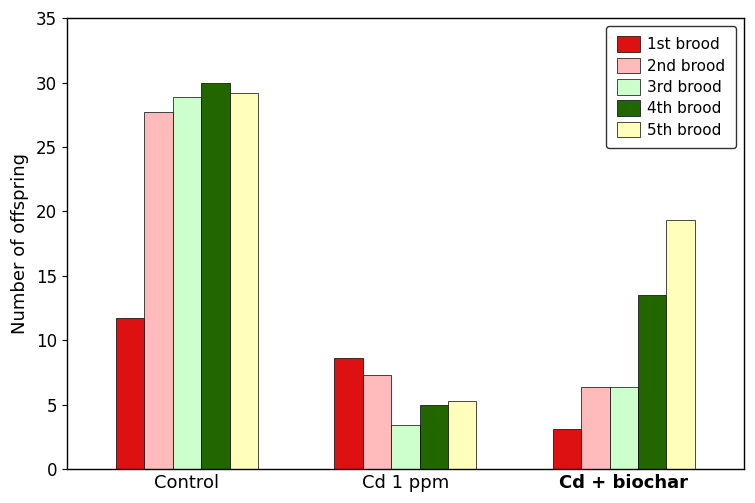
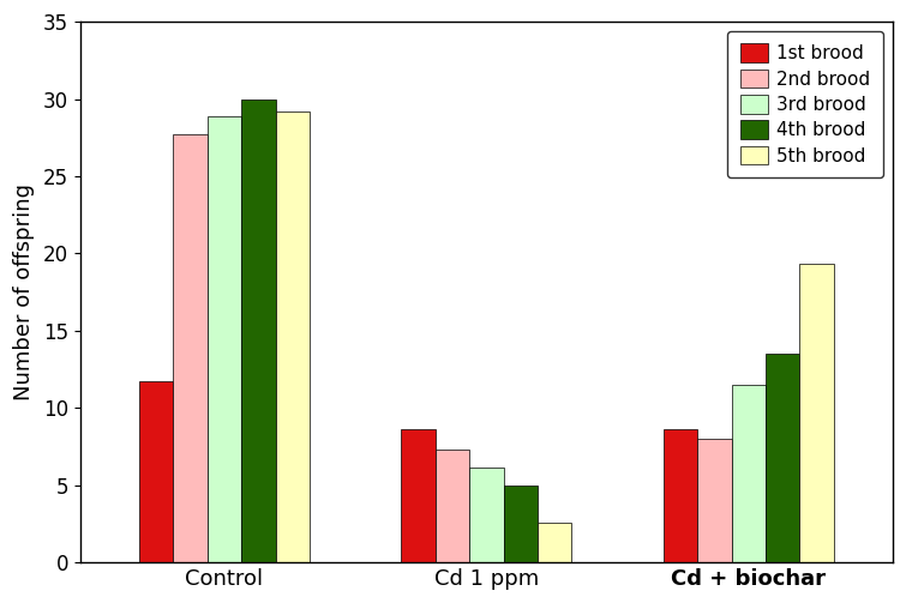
3rd brood/Cd 1 ppm: 3.4 -> 6.1
5th brood/Cd 1 ppm: 5.3 -> 2.6
1st brood/Cd + biochar: 3.1 -> 8.6
2nd brood/Cd + biochar: 6.4 -> 8.0
3rd brood/Cd + biochar: 6.4 -> 11.5
